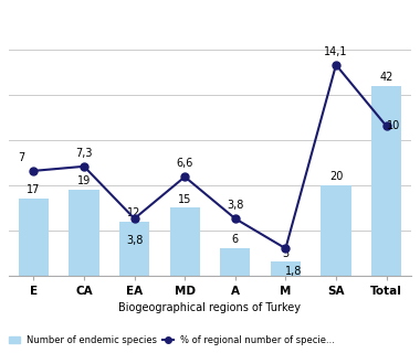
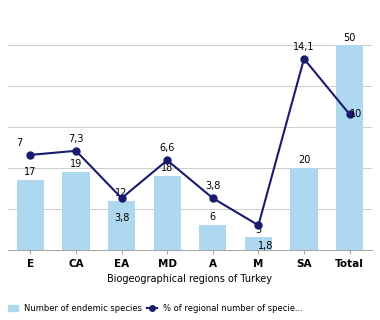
Number of endemic species/MD: 15 -> 18
Number of endemic species/Total: 42 -> 50
